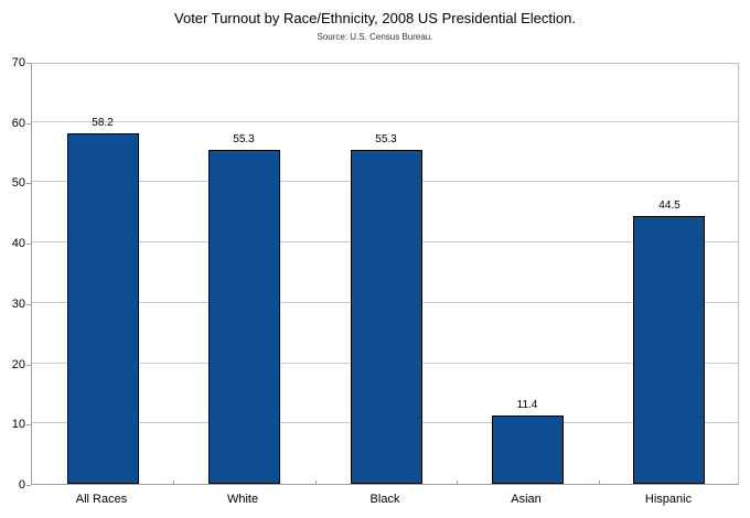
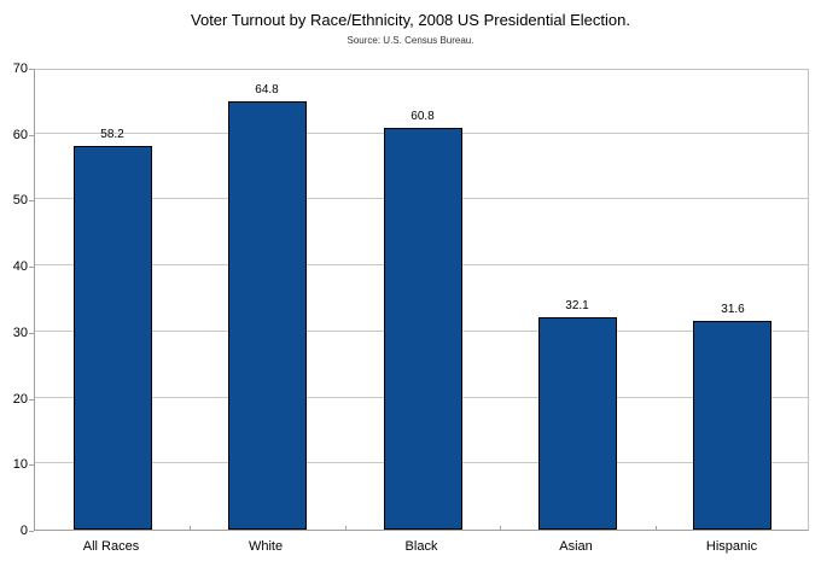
White: 55.3 -> 64.8
Black: 55.3 -> 60.8
Asian: 11.4 -> 32.1
Hispanic: 44.5 -> 31.6
